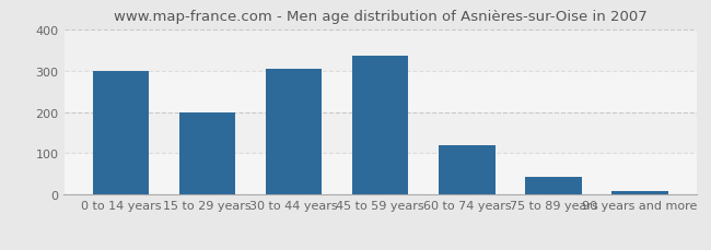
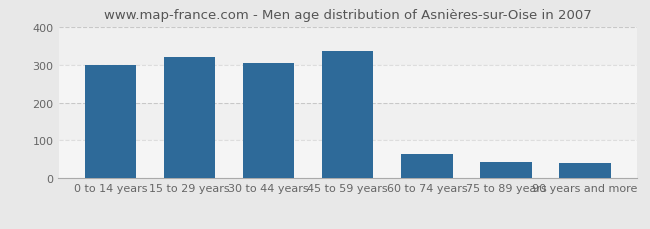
15 to 29 years: 199 -> 320
60 to 74 years: 120 -> 65
90 years and more: 8 -> 40
